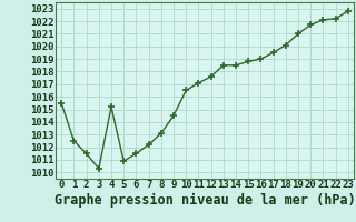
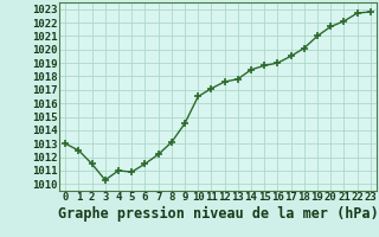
0: 1015.5 -> 1013.0
4: 1015.2 -> 1011.0
13: 1018.5 -> 1017.8
22: 1022.2 -> 1022.7
